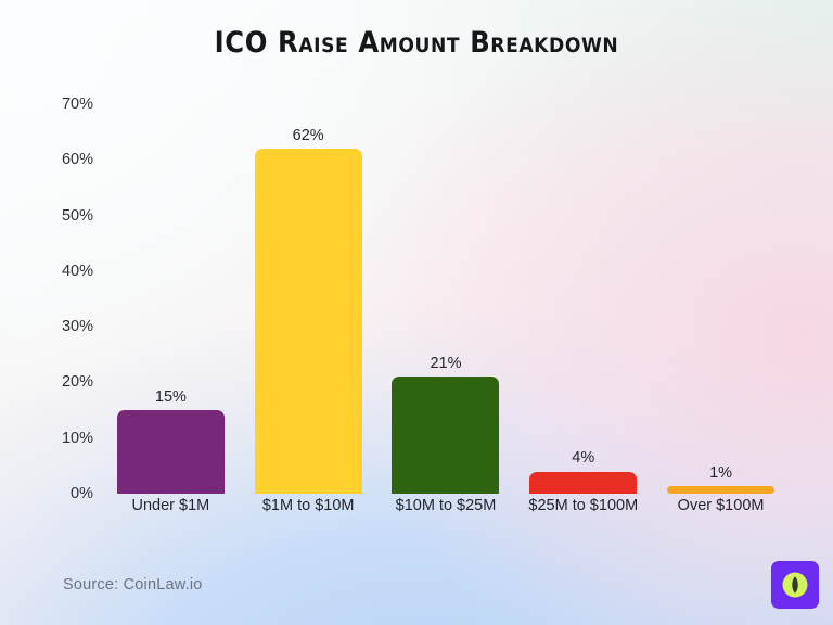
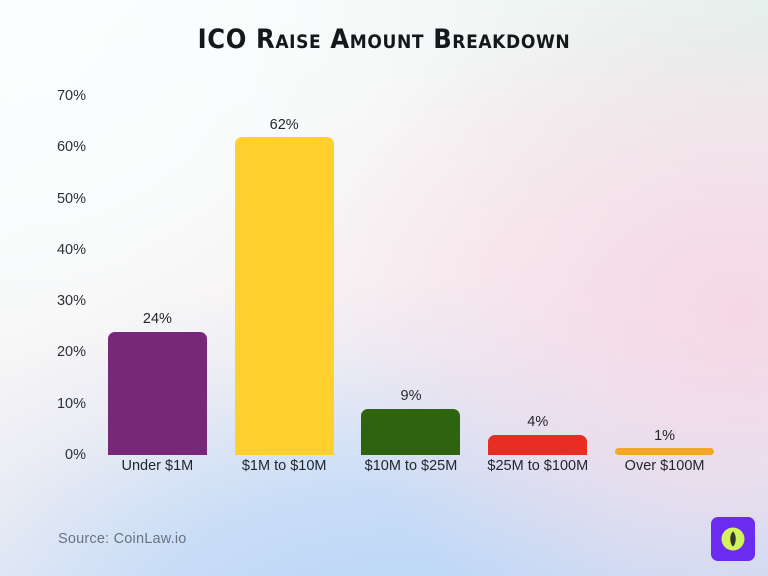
Under $1M: 15% -> 24%
$10M to $25M: 21% -> 9%
